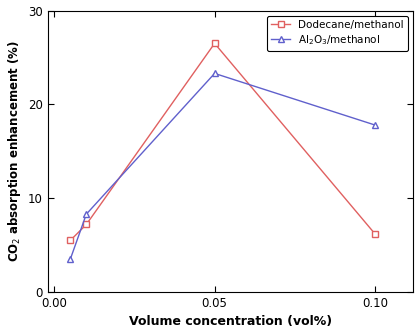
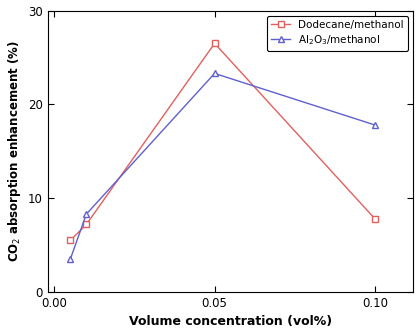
Dodecane/methanol/0.10: 6.2 -> 7.8
